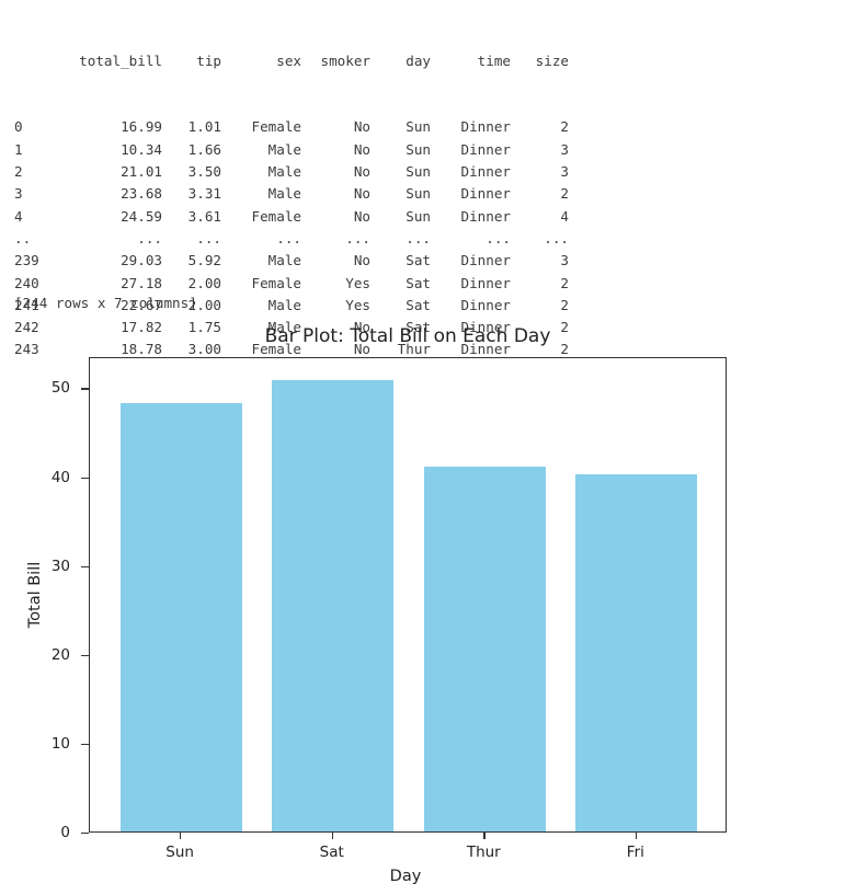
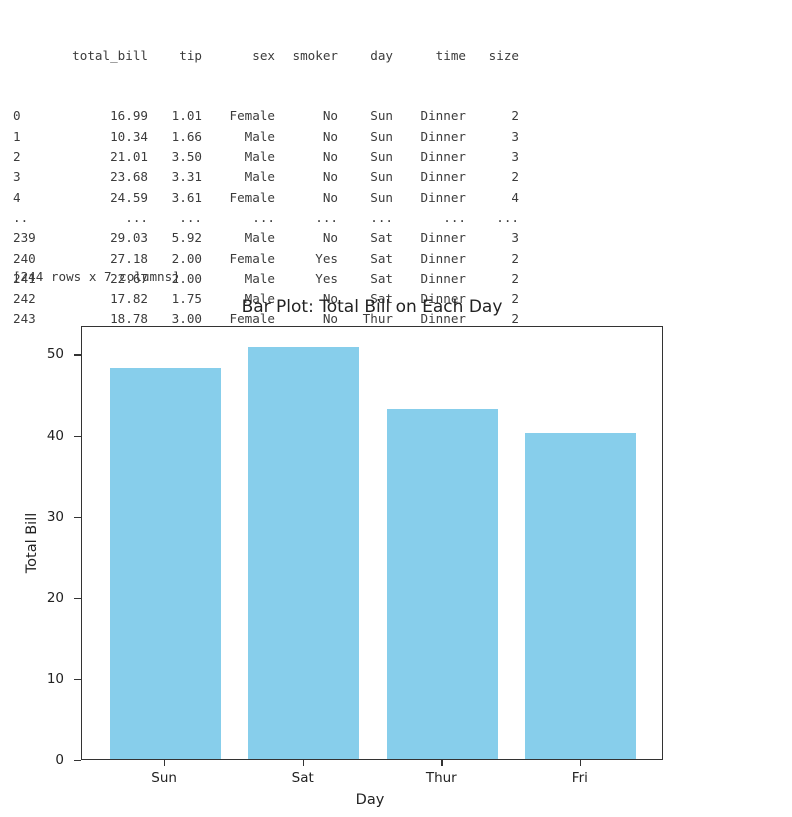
Thur: 41 -> 43
